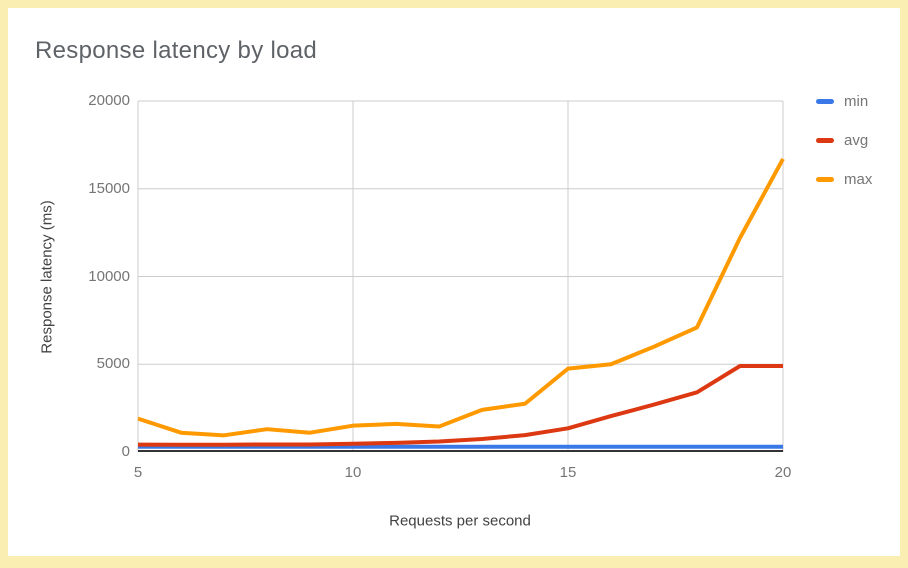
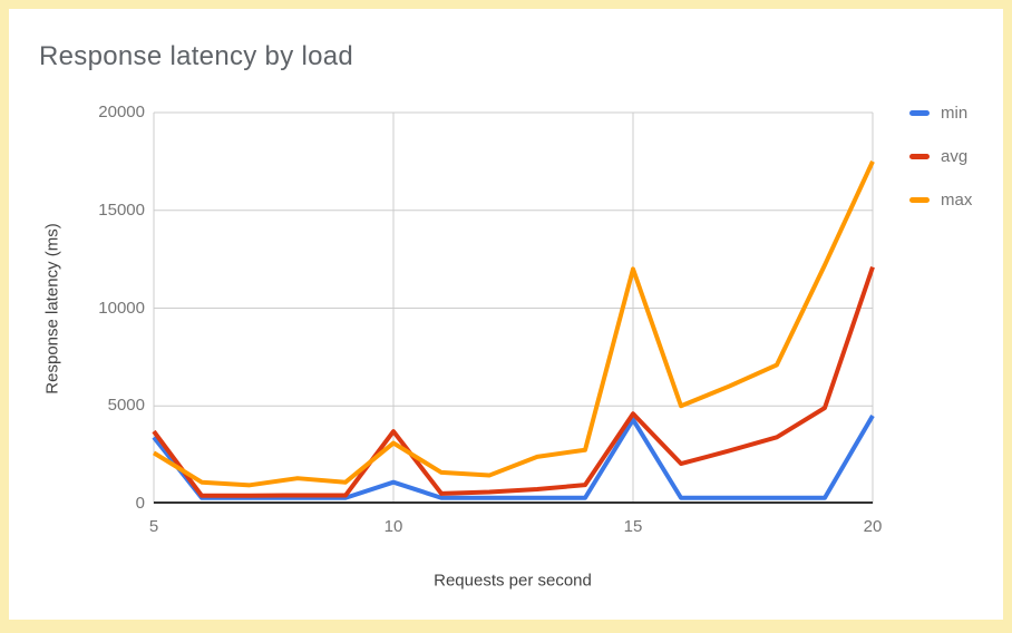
min/5: 300 -> 3400
avg/5: 400 -> 3700
max/5: 1900 -> 2600
min/10: 300 -> 1100
avg/10: 500 -> 3700
max/10: 1500 -> 3100
min/15: 300 -> 4300
avg/15: 1400 -> 4600
max/15: 4800 -> 12000
min/20: 300 -> 4500
avg/20: 4900 -> 12100
max/20: 16700 -> 17500
